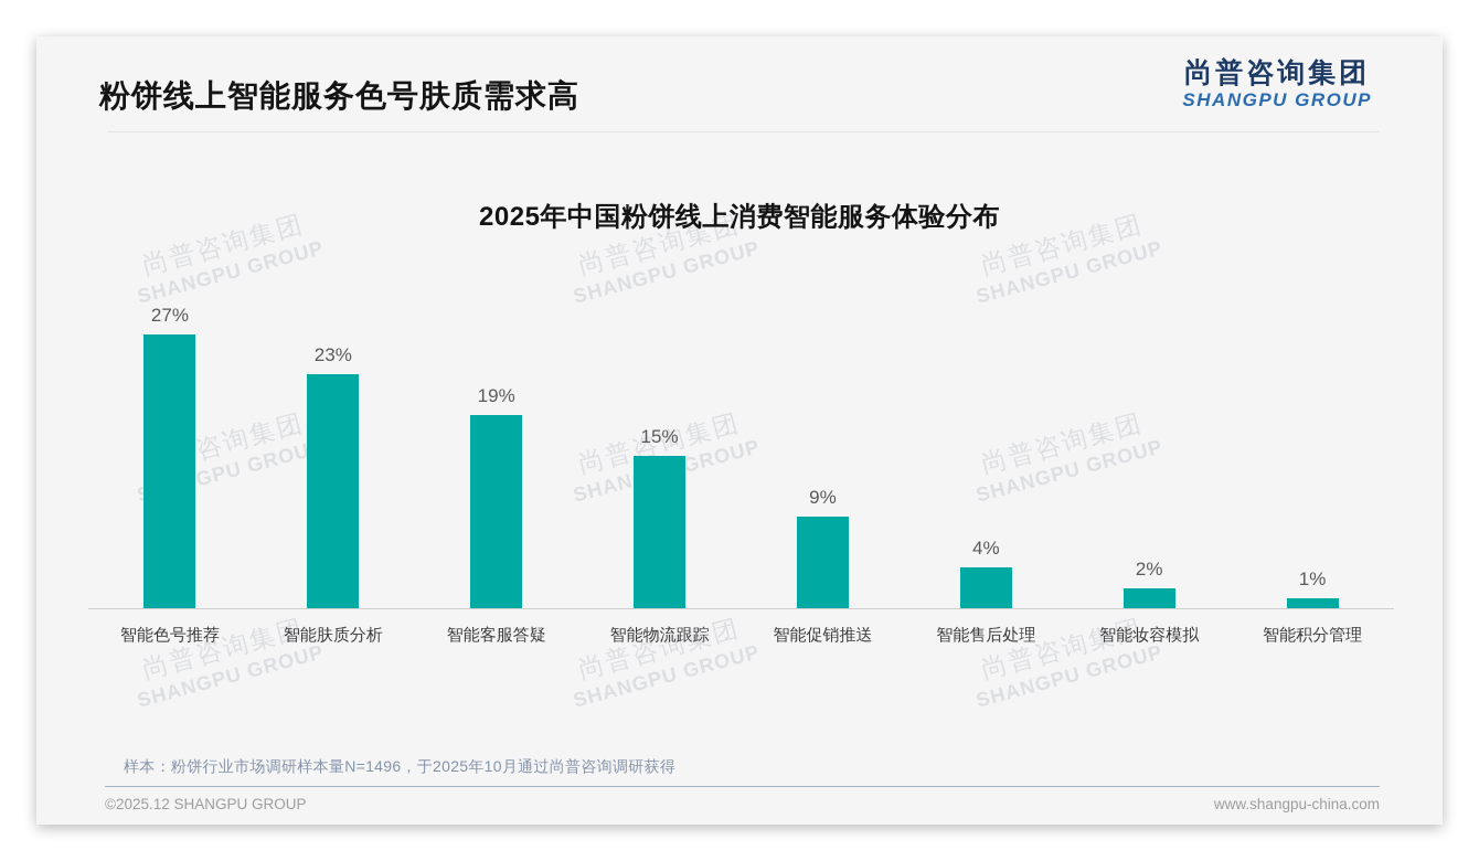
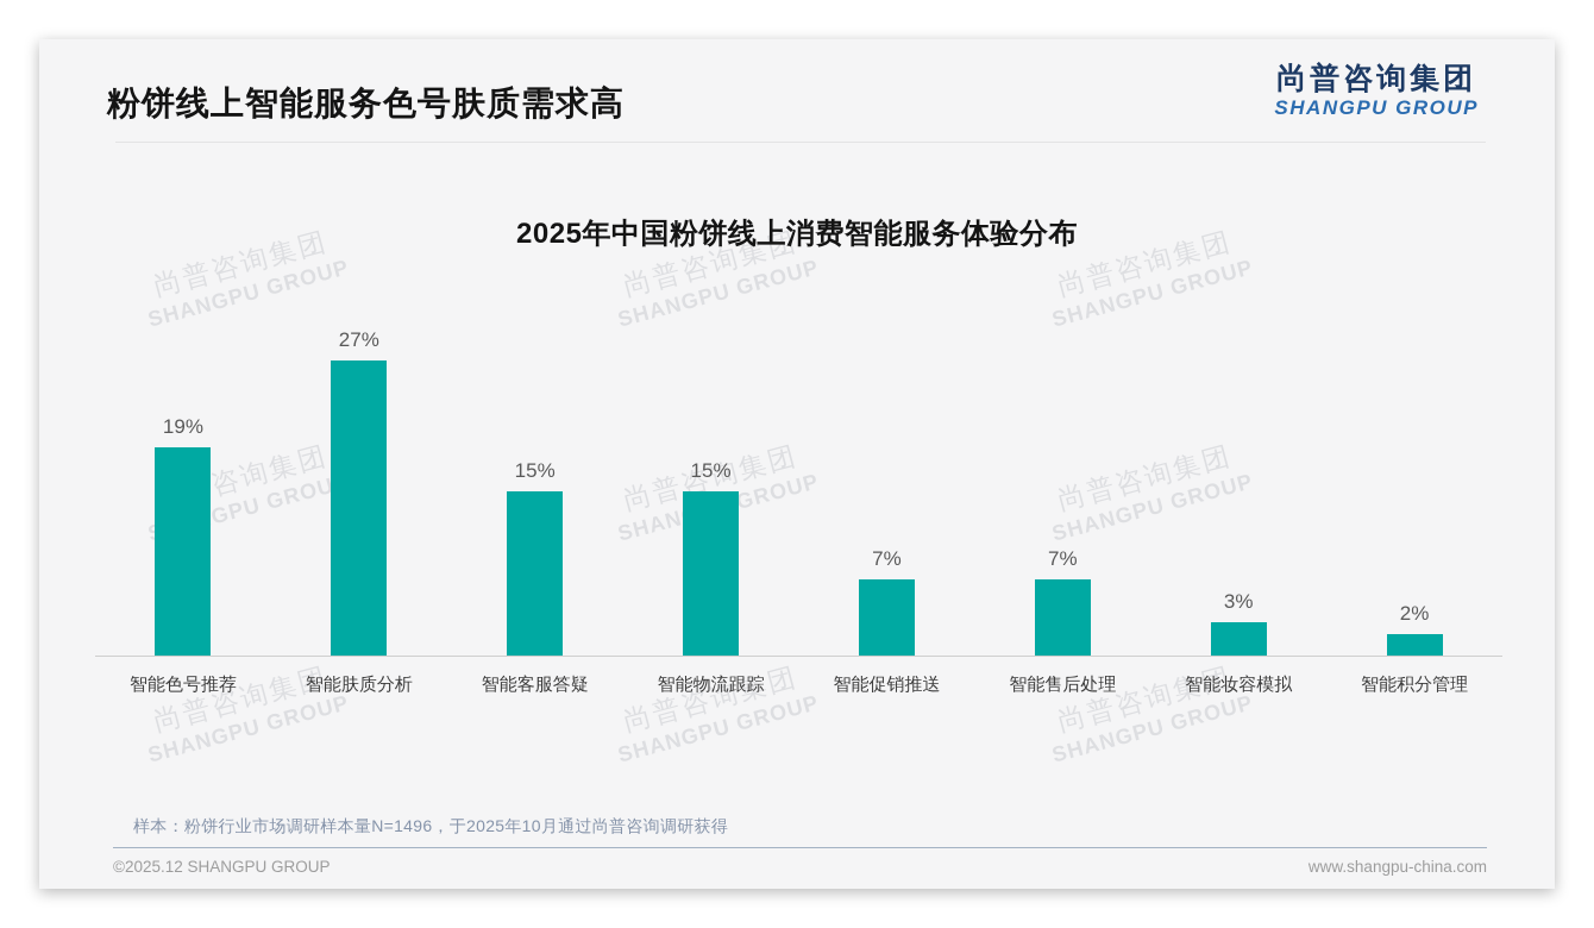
智能色号推荐: 27% -> 19%
智能肤质分析: 23% -> 27%
智能客服答疑: 19% -> 15%
智能促销推送: 9% -> 7%
智能售后处理: 4% -> 7%
智能妆容模拟: 2% -> 3%
智能积分管理: 1% -> 2%
